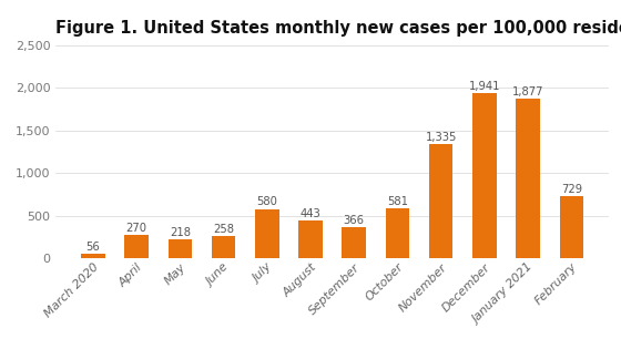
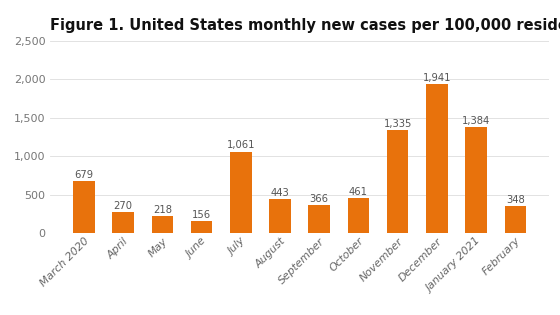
March 2020: 56 -> 679
June: 258 -> 156
July: 580 -> 1,061
October: 581 -> 461
January 2021: 1,877 -> 1,384
February: 729 -> 348
